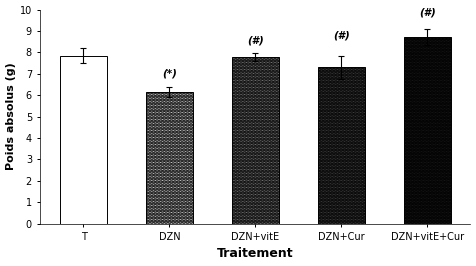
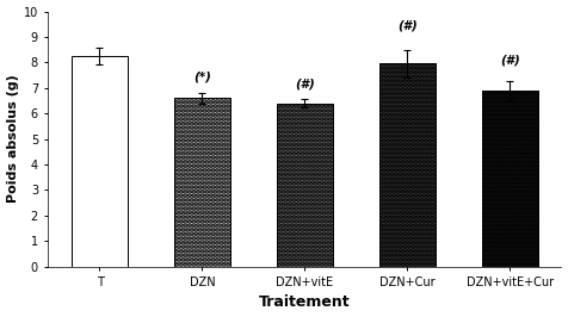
T: 7.85 -> 8.25
DZN: 6.15 -> 6.60
DZN+vitE: 7.78 -> 6.40
DZN+Cur: 7.30 -> 7.95
DZN+vitE+Cur: 8.72 -> 6.90
